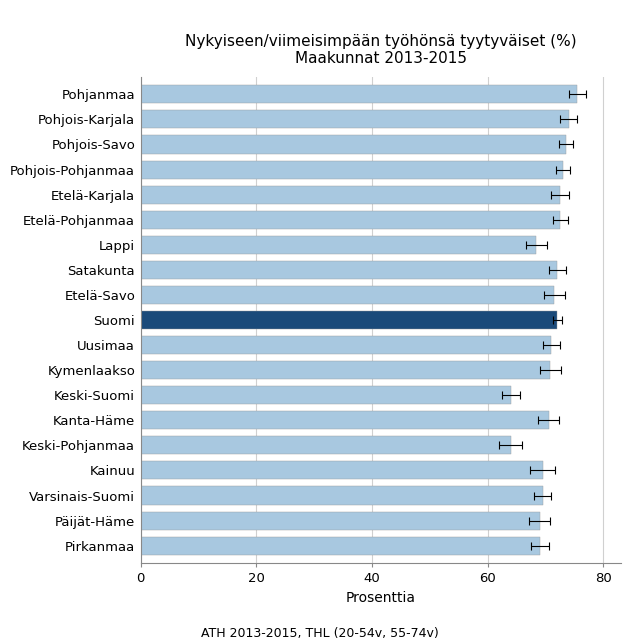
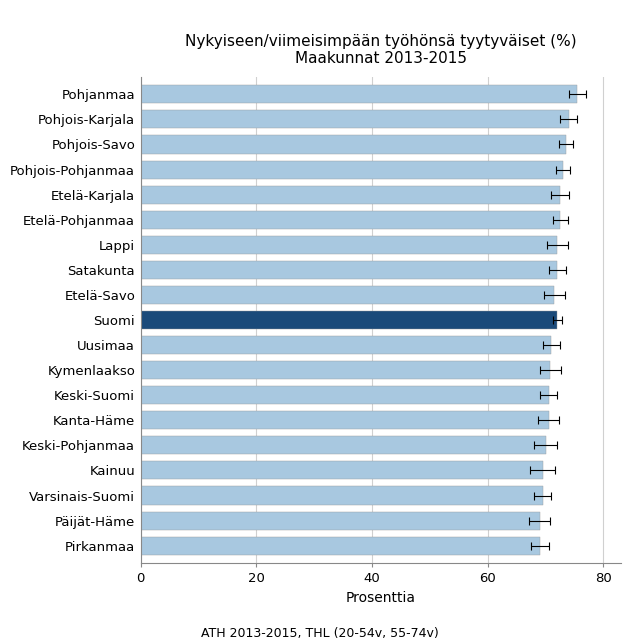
Lappi: 68.4 -> 72.0
Keski-Suomi: 64.0 -> 70.5
Keski-Pohjanmaa: 64.0 -> 70.0
